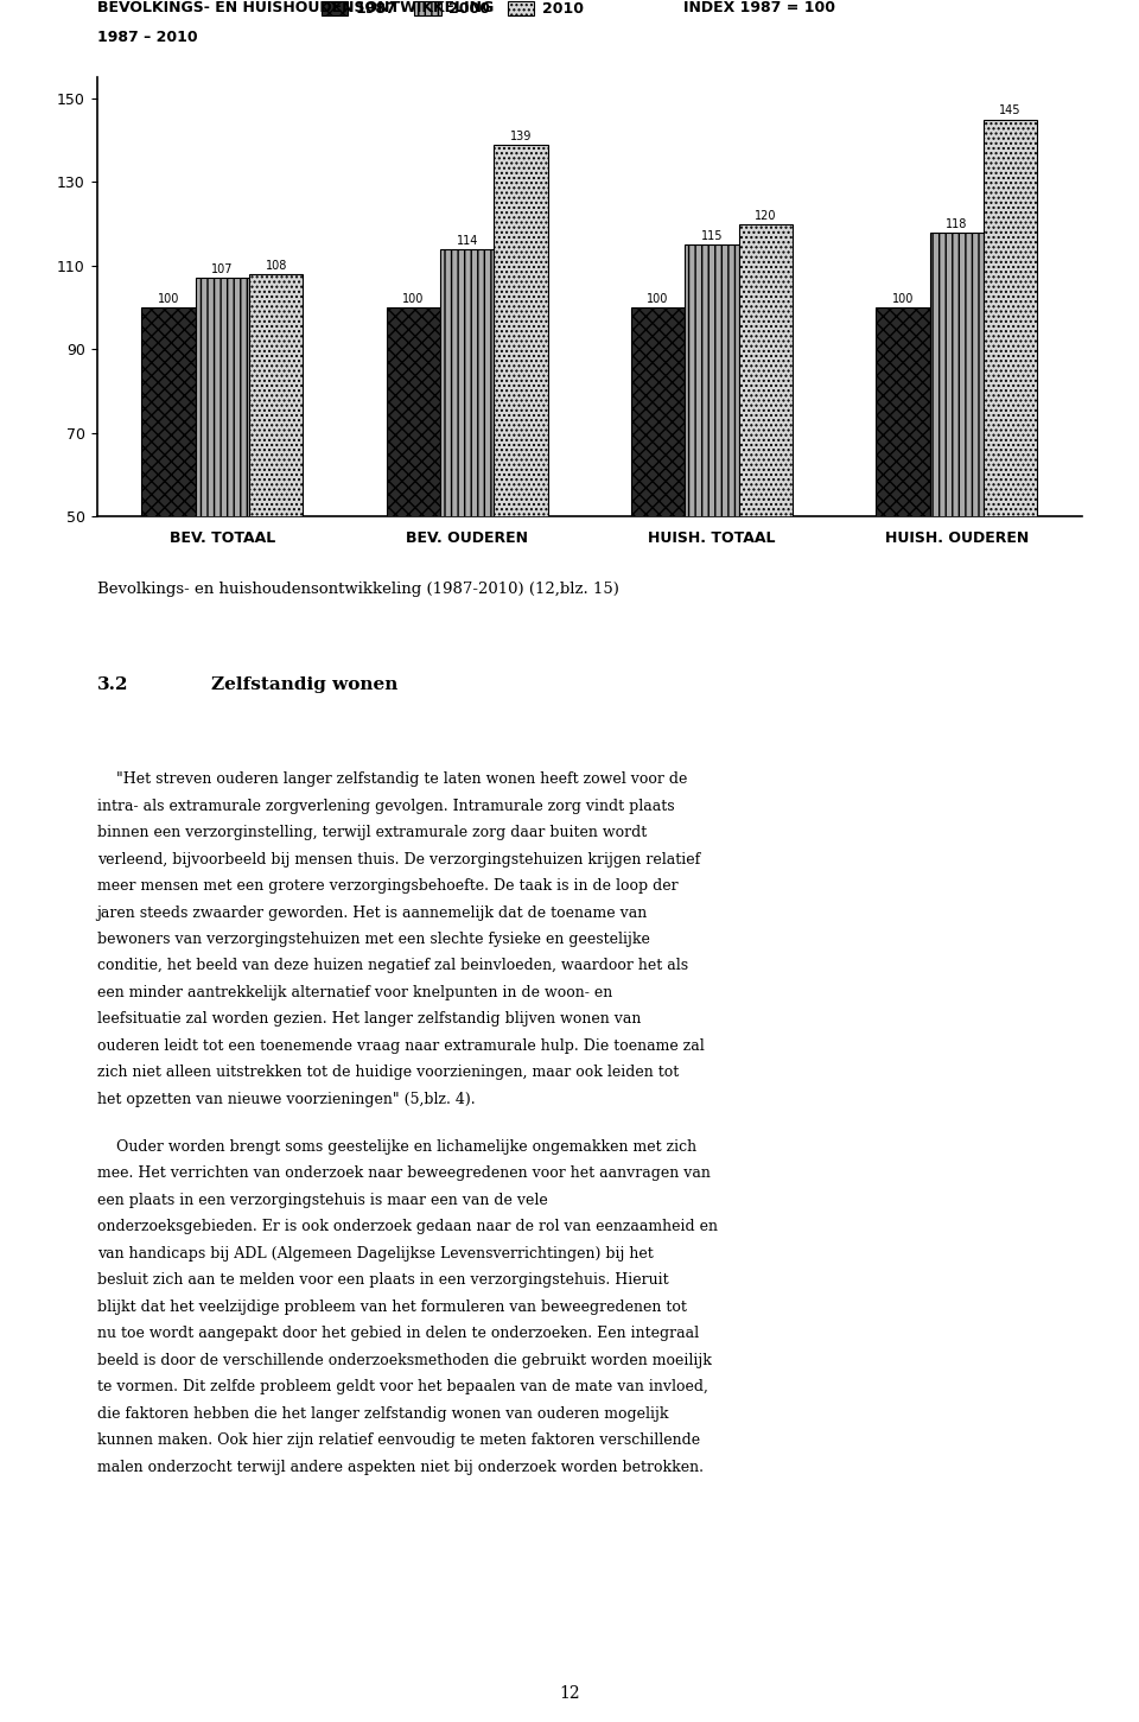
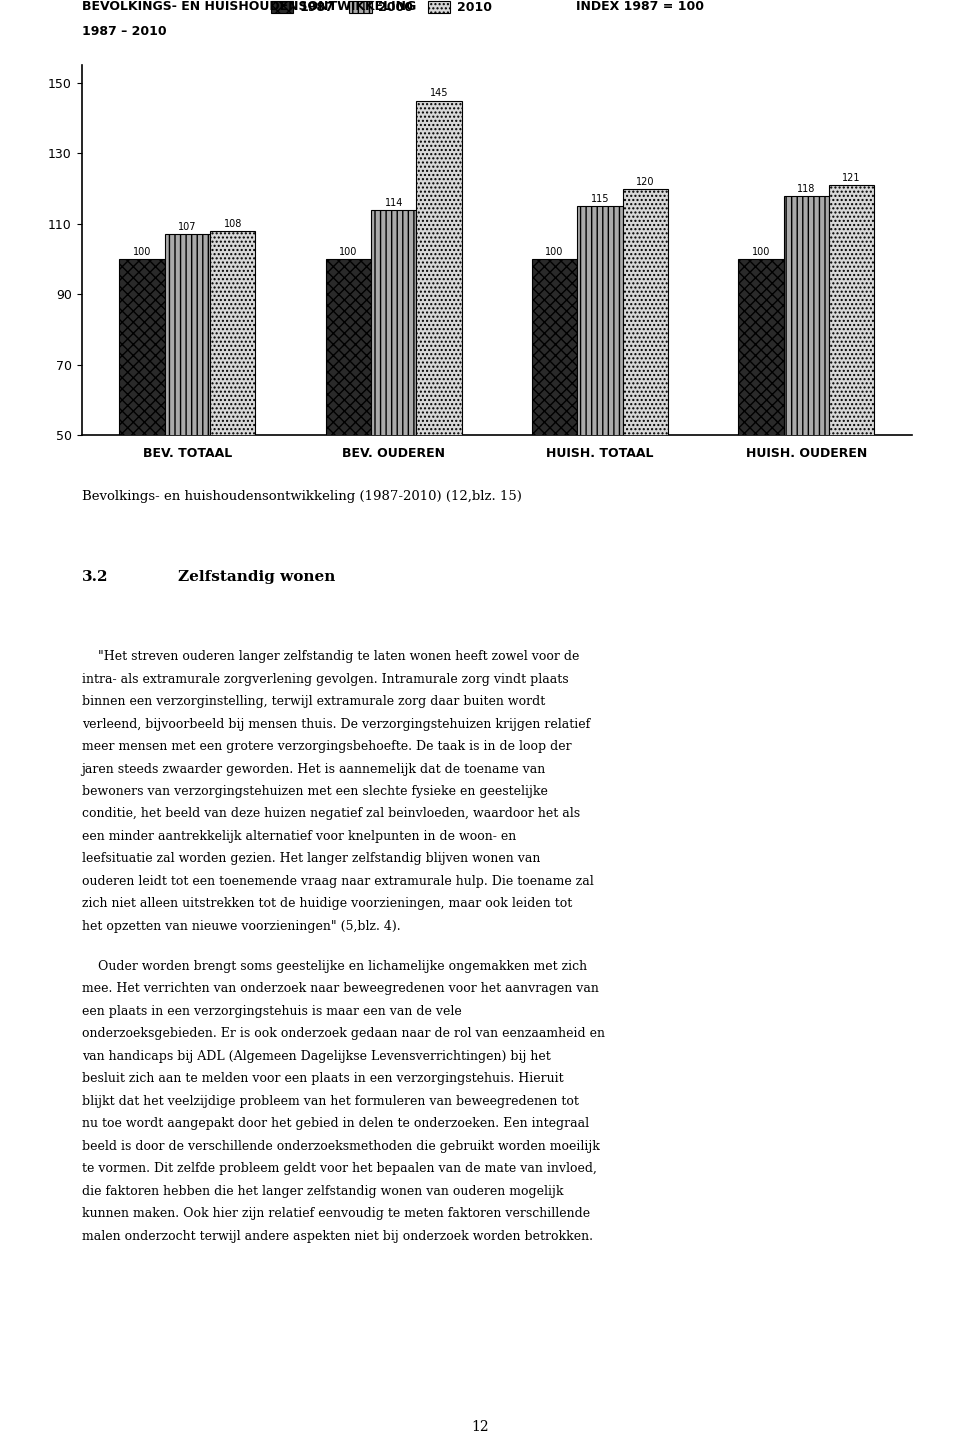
2010/BEV. OUDEREN: 139 -> 145
2010/HUISH. OUDEREN: 145 -> 121
